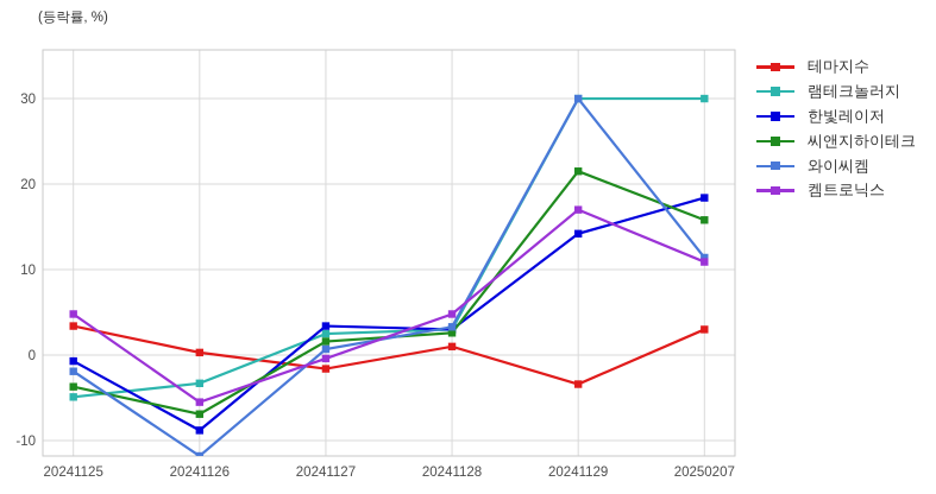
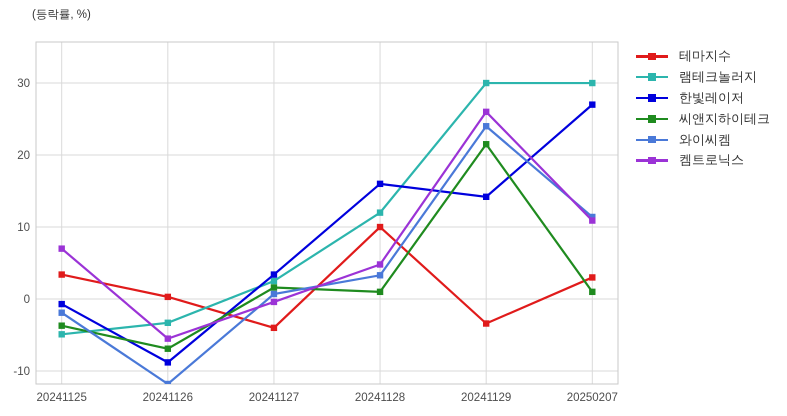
켐트로닉스/20241125: 5 -> 7
테마지수/20241127: -2 -> -4
테마지수/20241128: 1 -> 10
램테크놀러지/20241128: 3 -> 12
한빛레이저/20241128: 3 -> 16
씨앤지하이테크/20241128: 3 -> 1
와이씨켐/20241129: 30 -> 24
켐트로닉스/20241129: 17 -> 26
한빛레이저/20250207: 18 -> 27
씨앤지하이테크/20250207: 16 -> 1
